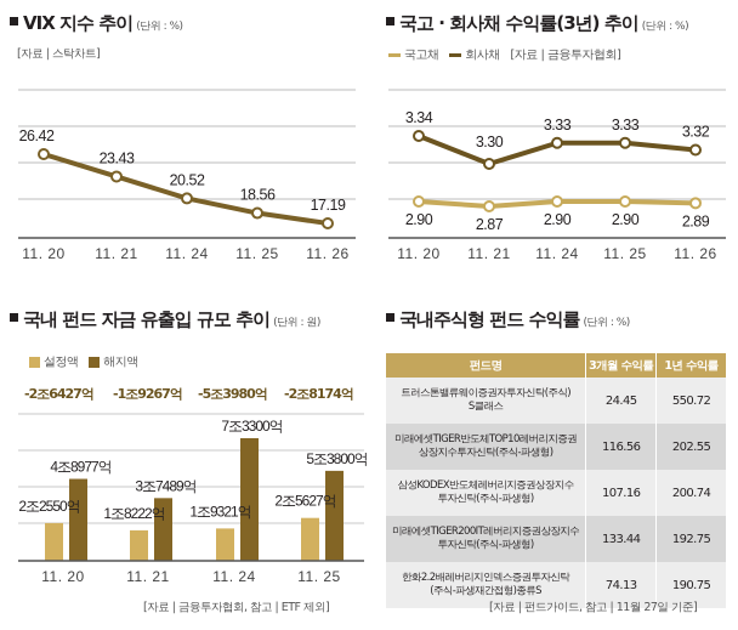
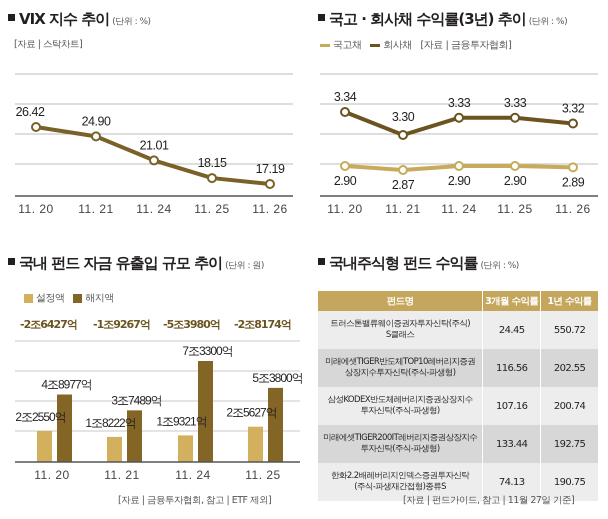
VIX 지수 추이/11. 21: 23.43 -> 24.90
VIX 지수 추이/11. 24: 20.52 -> 21.01
VIX 지수 추이/11. 25: 18.56 -> 18.15
